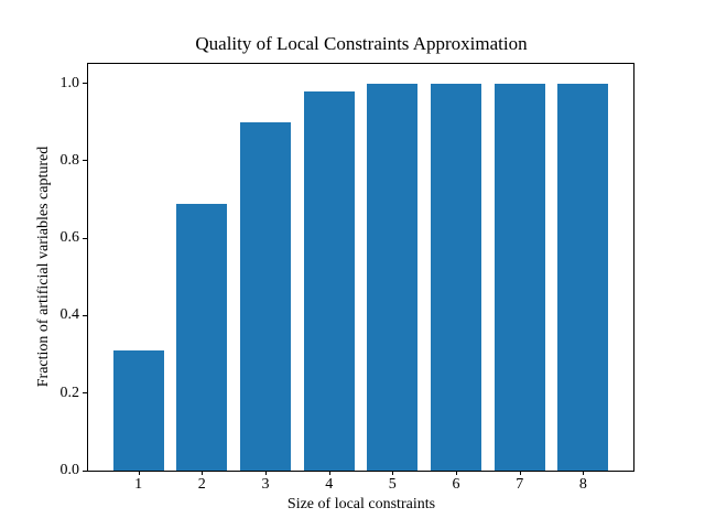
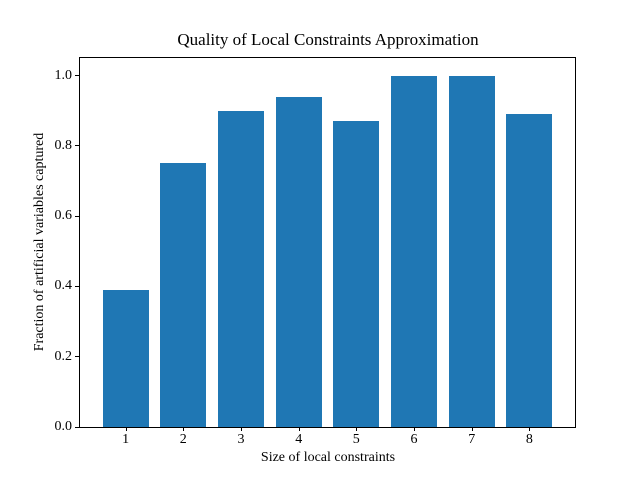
1: 0.31 -> 0.39
2: 0.69 -> 0.75
4: 0.98 -> 0.94
5: 1.00 -> 0.87
8: 1.00 -> 0.89
